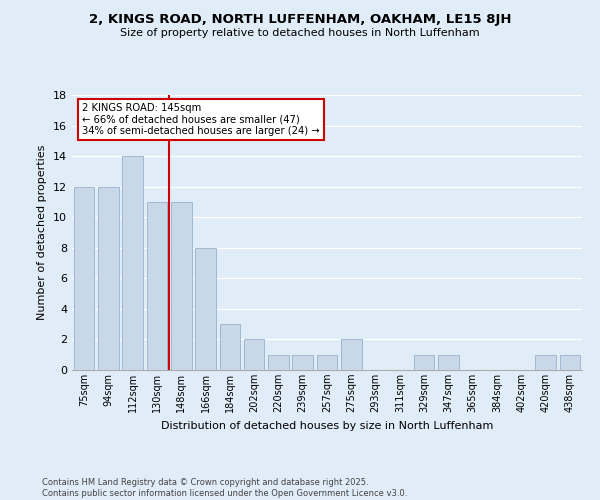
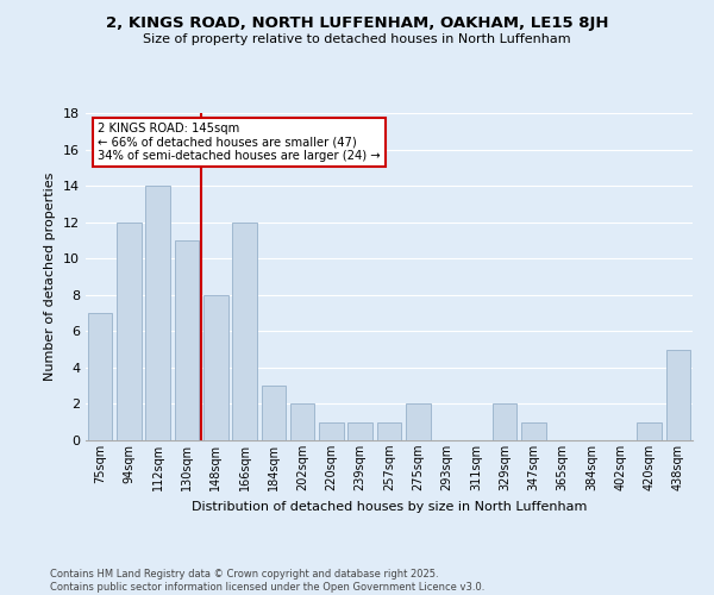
75sqm: 12 -> 7
148sqm: 11 -> 8
166sqm: 8 -> 12
329sqm: 1 -> 2
438sqm: 1 -> 5
